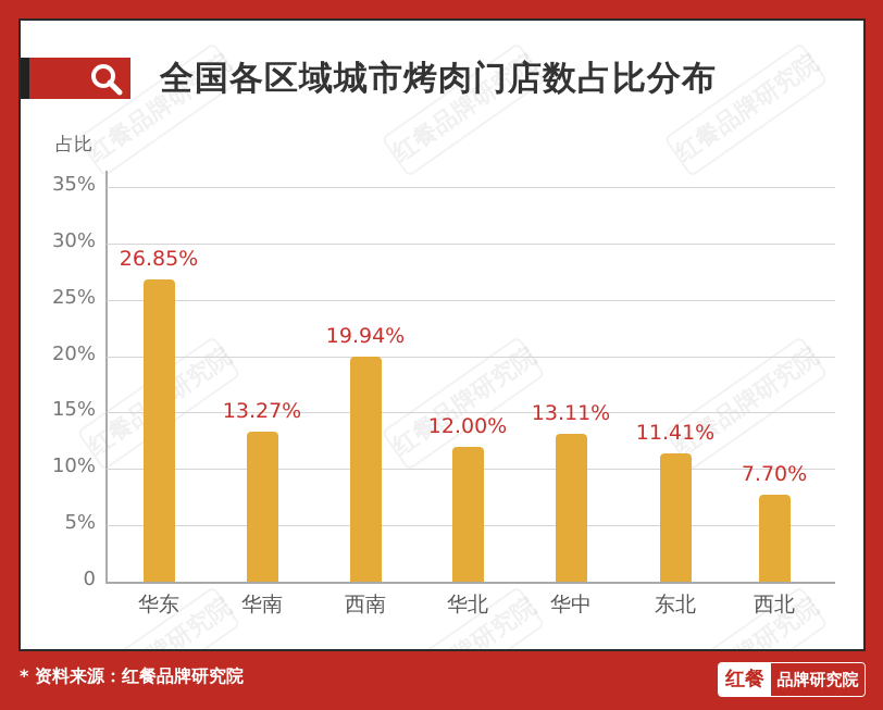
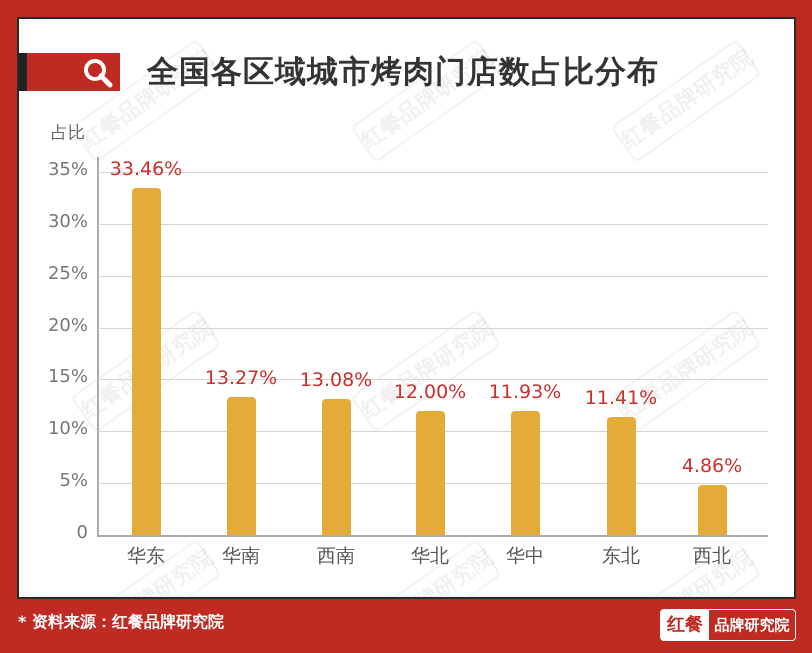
华东: 26.85% -> 33.46%
西南: 19.94% -> 13.08%
华中: 13.11% -> 11.93%
西北: 7.70% -> 4.86%
